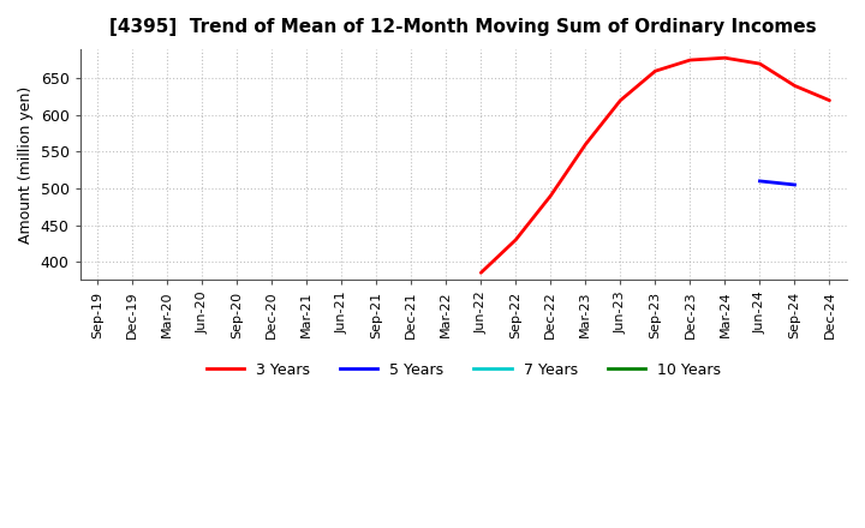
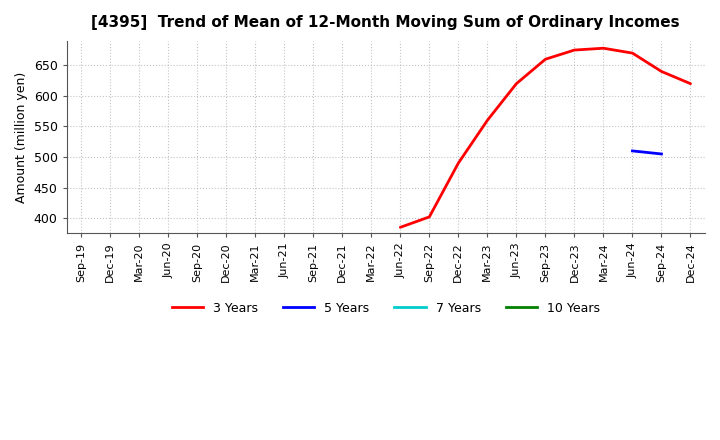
Sep-22: 430 -> 402
